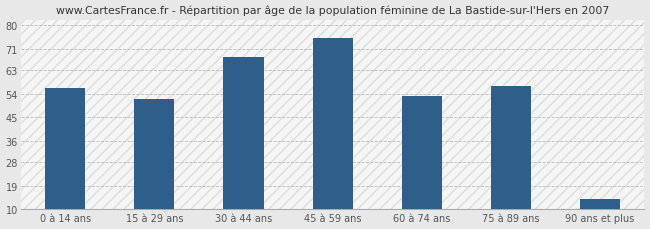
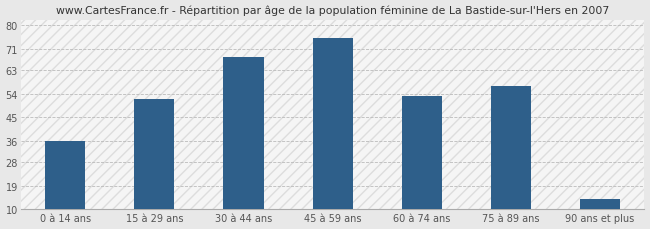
0 à 14 ans: 56 -> 36
